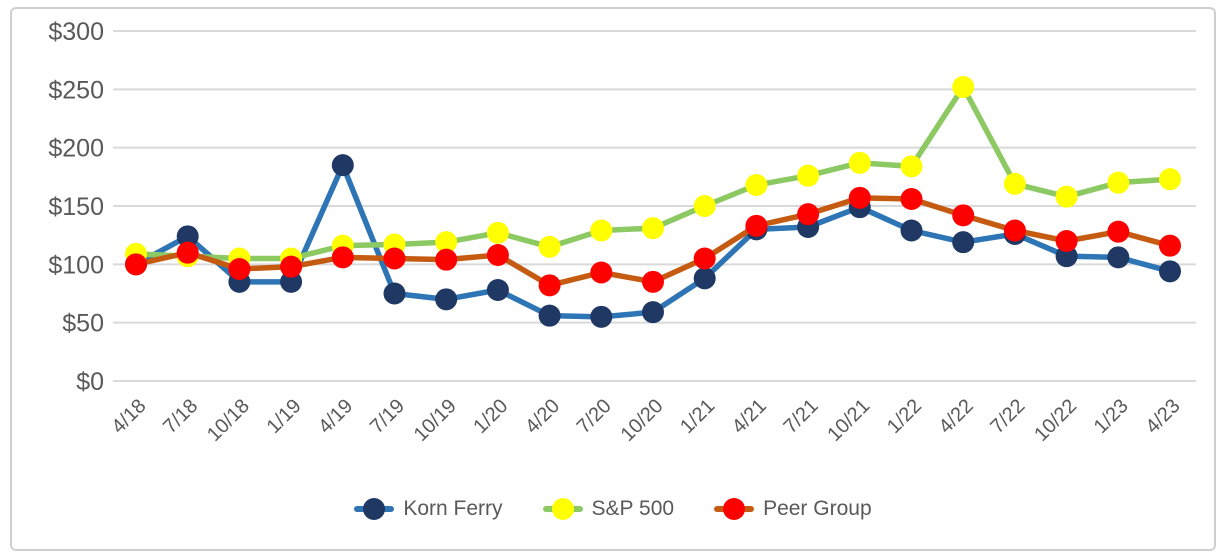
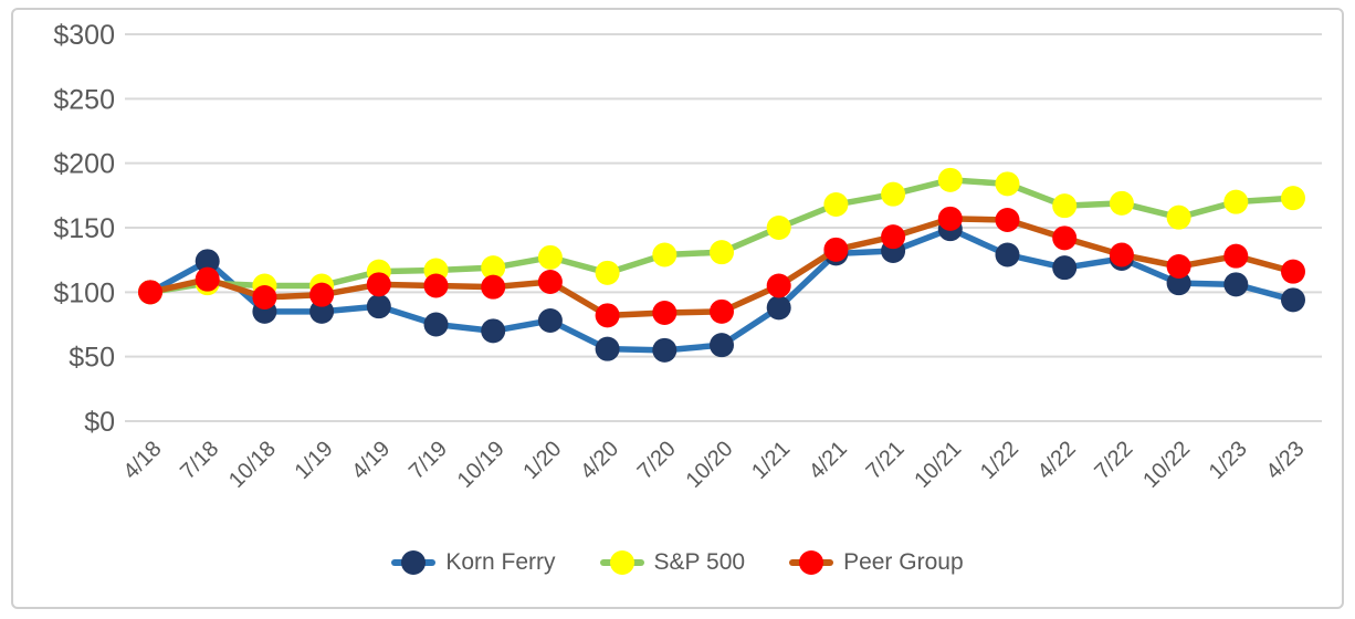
S&P 500/4/18: $109 -> $100
Korn Ferry/4/19: $185 -> $89
Peer Group/7/20: $93 -> $84
S&P 500/4/22: $252 -> $167
